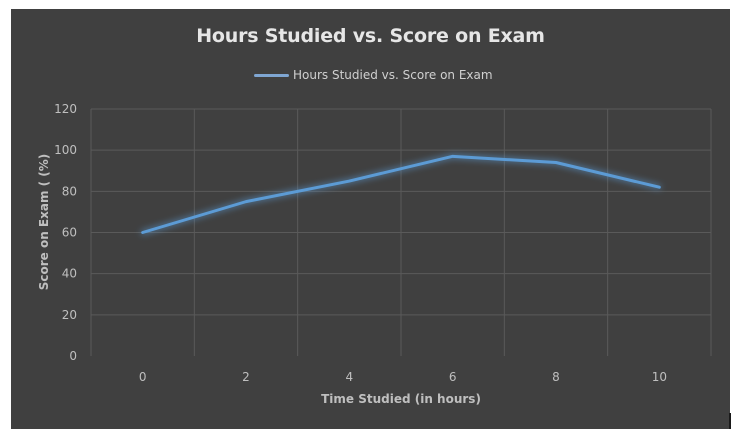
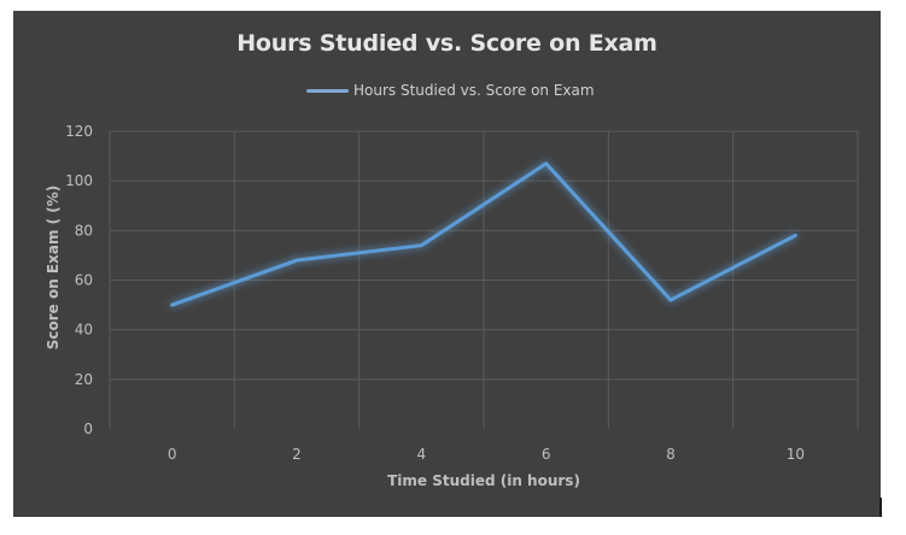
0: 60 -> 50
2: 75 -> 68
4: 85 -> 74
6: 97 -> 107
8: 94 -> 52
10: 82 -> 78
